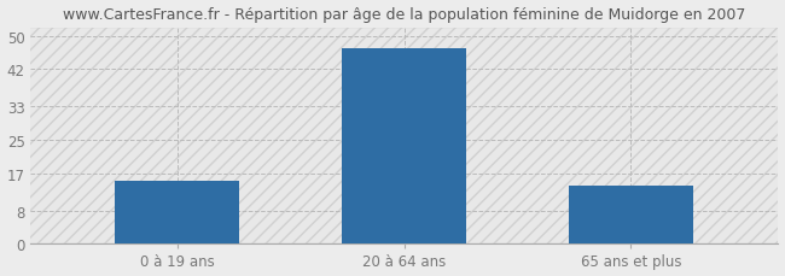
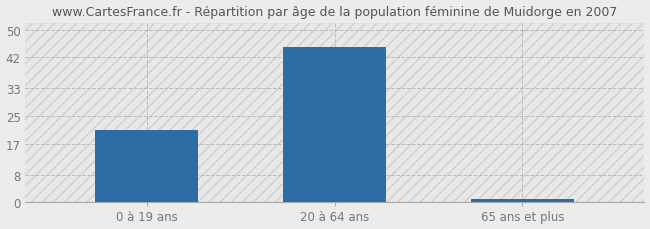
0 à 19 ans: 15 -> 21
20 à 64 ans: 47 -> 45
65 ans et plus: 14 -> 1
